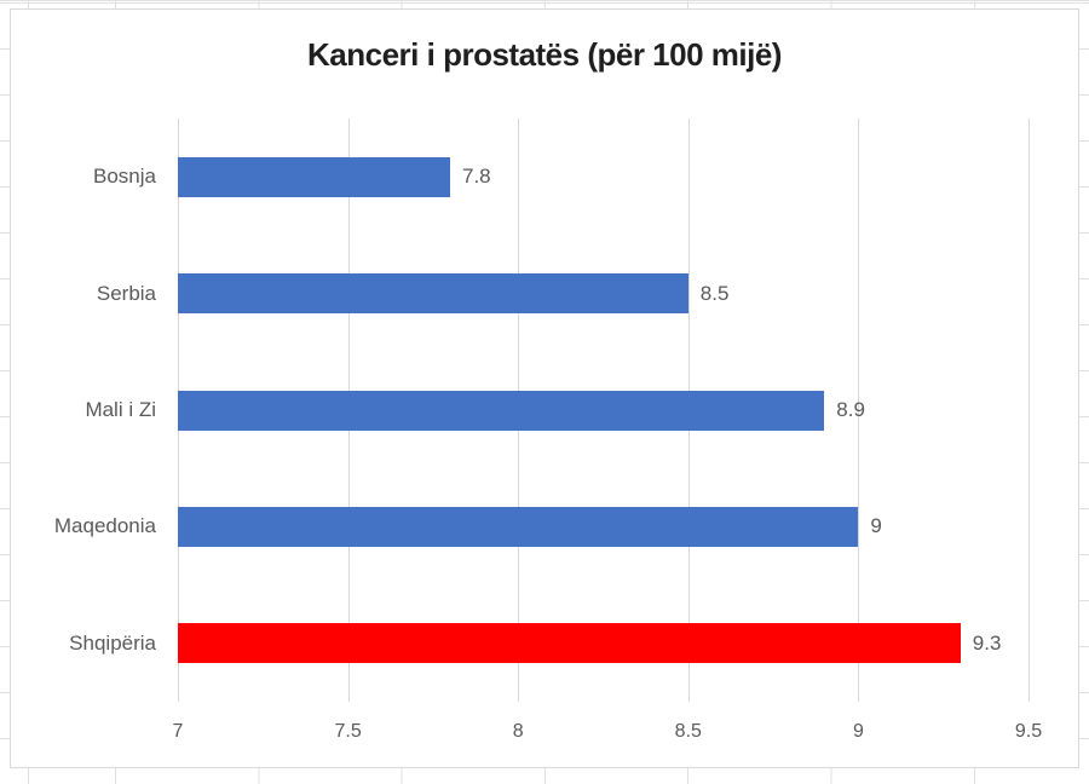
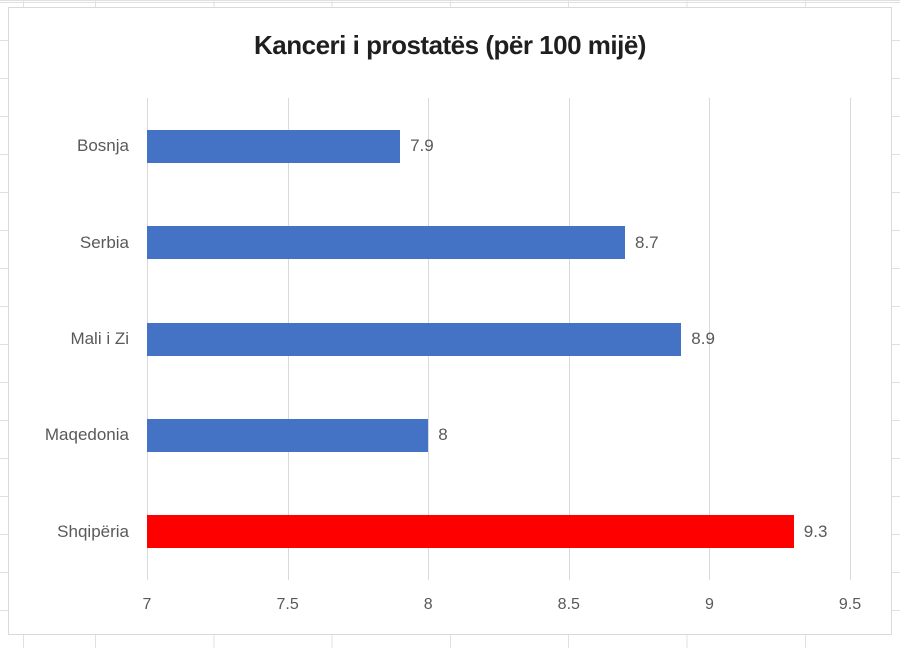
Bosnja: 7.8 -> 7.9
Serbia: 8.5 -> 8.7
Maqedonia: 9 -> 8
